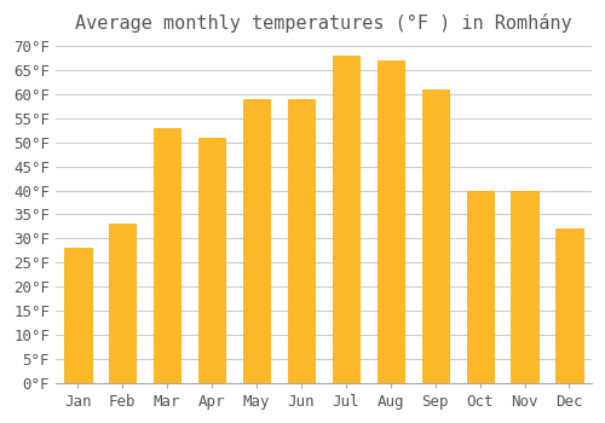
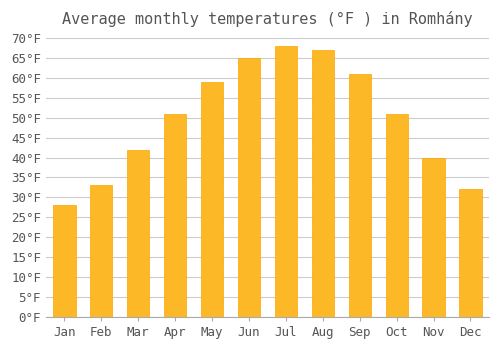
Mar: 53°F -> 42°F
Jun: 59°F -> 65°F
Oct: 40°F -> 51°F
